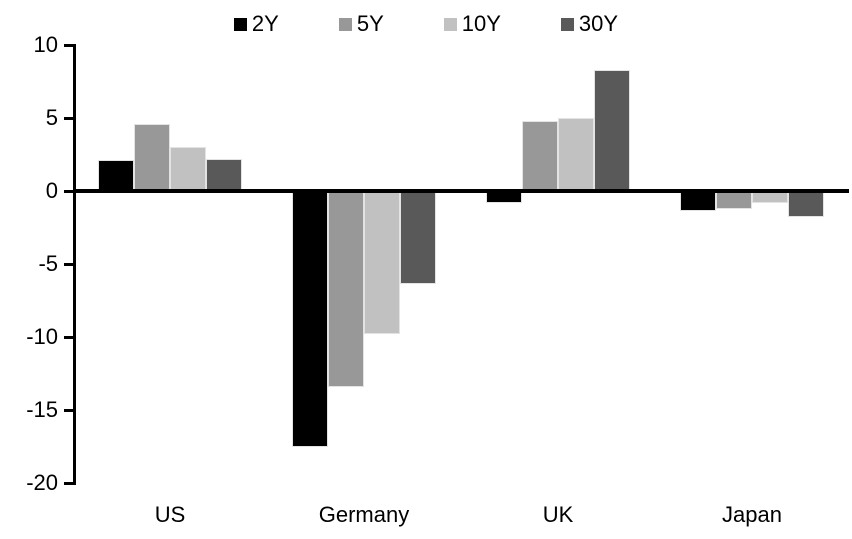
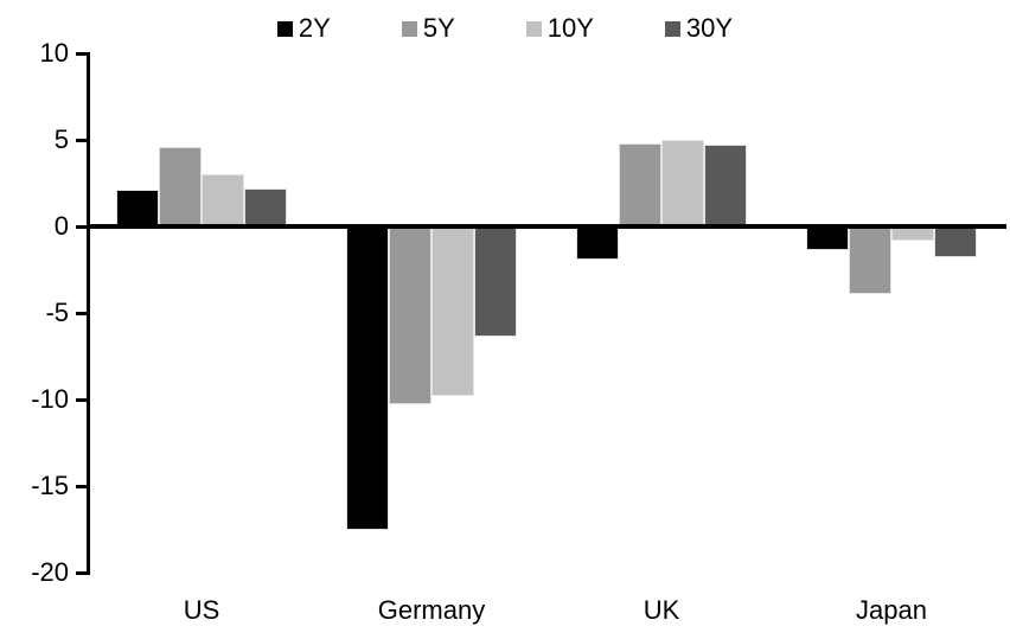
5Y/Germany: -13.4 -> -10.3
2Y/UK: -0.8 -> -1.9
30Y/UK: 8.3 -> 4.7
5Y/Japan: -1.2 -> -3.9
